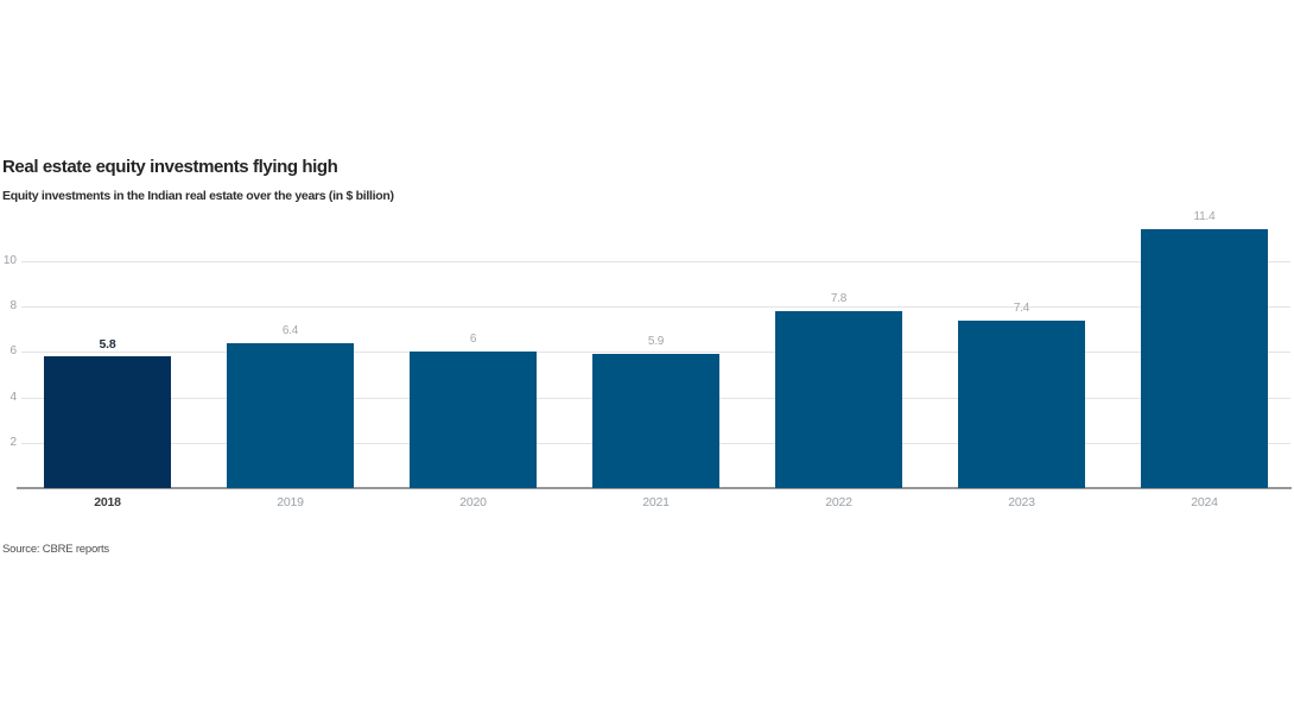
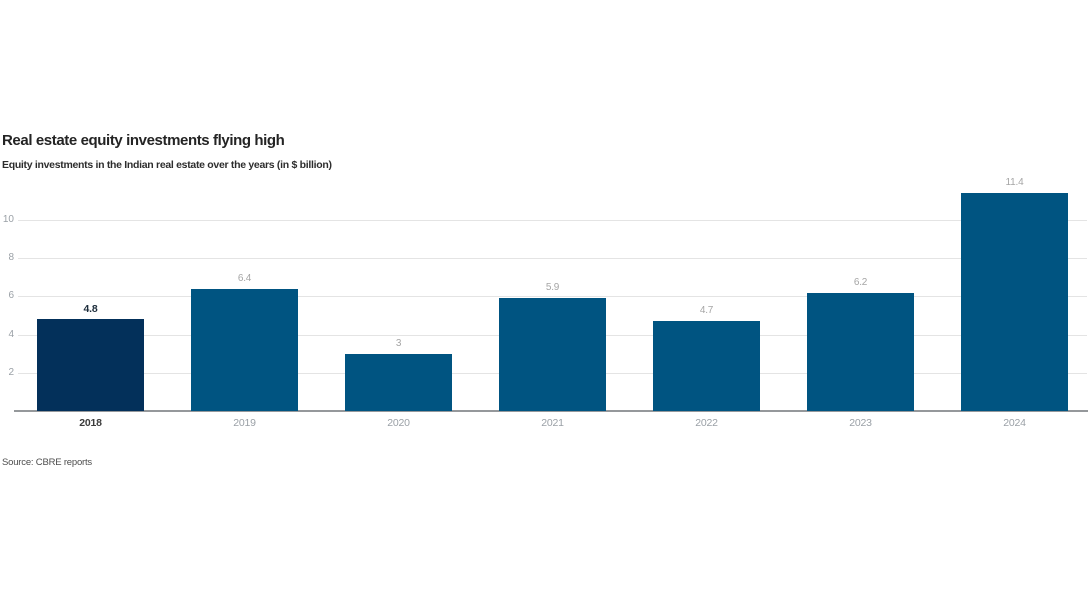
2018: 5.8 -> 4.8
2020: 6 -> 3
2022: 7.8 -> 4.7
2023: 7.4 -> 6.2
